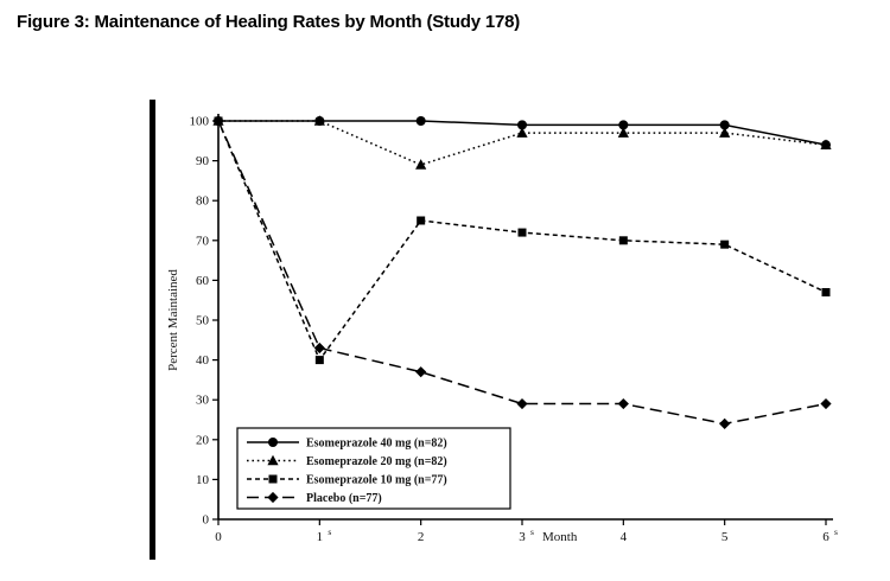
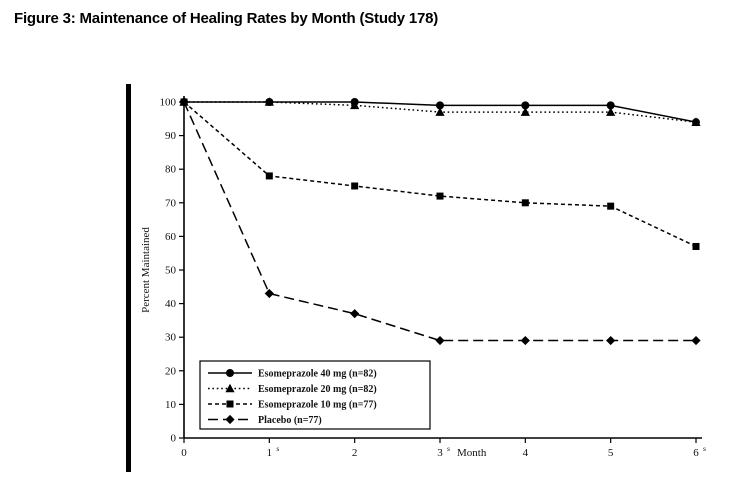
Esomeprazole 10 mg (n=77)/1: 40 -> 78
Esomeprazole 20 mg (n=82)/2: 89 -> 99
Placebo (n=77)/5: 24 -> 29
